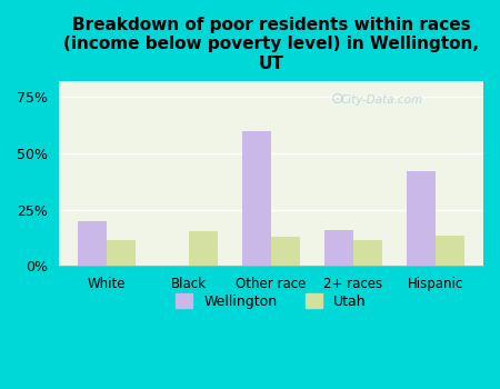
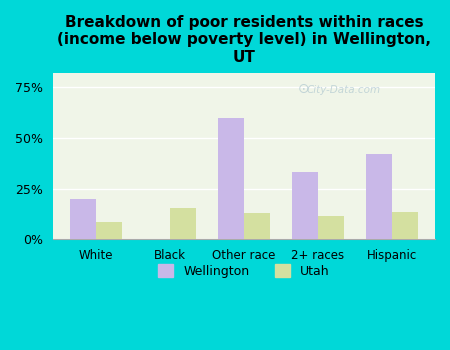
Utah/White: 11.5% -> 8.5%
Wellington/2+ races: 16% -> 33%
